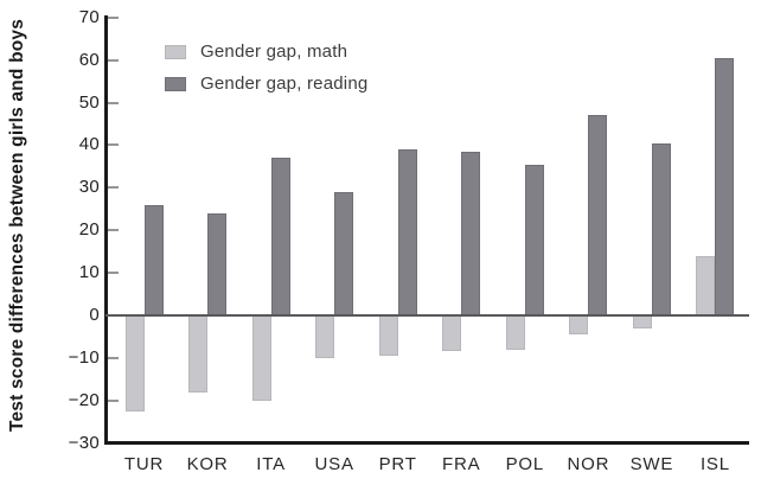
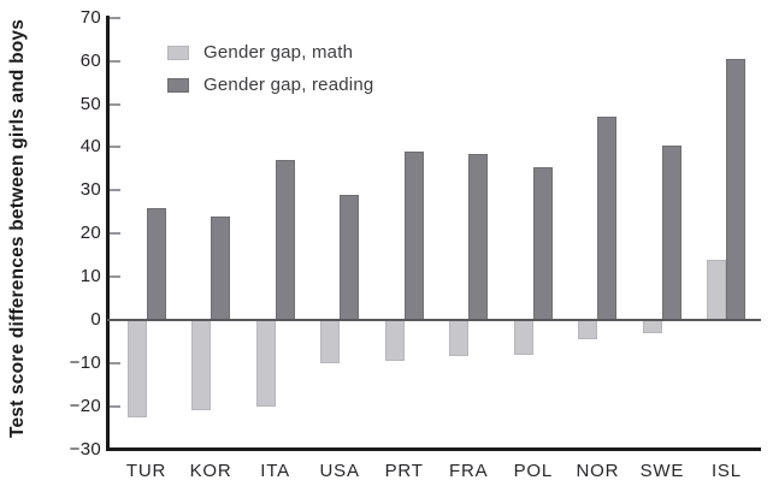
Gender gap, math/KOR: -18 -> -21
